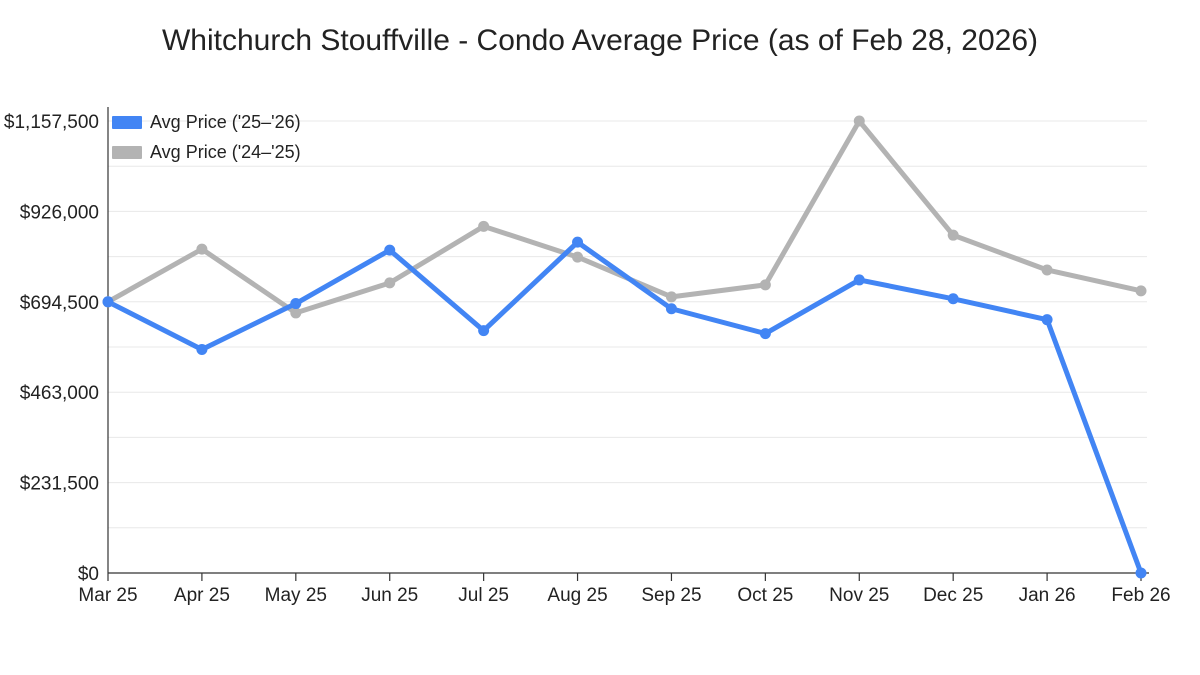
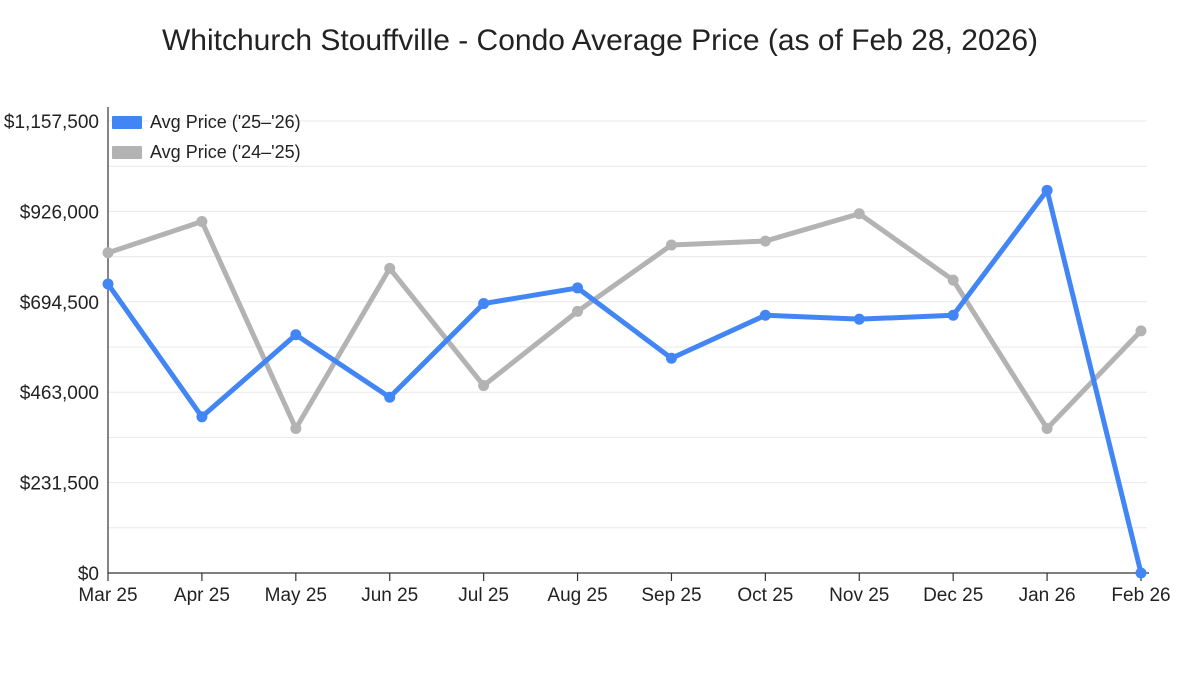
Avg Price ('25–'26)/Mar 25: $690000 -> $740000
Avg Price ('24–'25)/Mar 25: $690000 -> $820000
Avg Price ('25–'26)/Apr 25: $570000 -> $400000
Avg Price ('24–'25)/Apr 25: $830000 -> $900000
Avg Price ('25–'26)/May 25: $690000 -> $610000
Avg Price ('24–'25)/May 25: $670000 -> $370000
Avg Price ('25–'26)/Jun 25: $830000 -> $450000
Avg Price ('24–'25)/Jun 25: $740000 -> $780000
Avg Price ('25–'26)/Jul 25: $620000 -> $690000
Avg Price ('24–'25)/Jul 25: $890000 -> $480000
Avg Price ('25–'26)/Aug 25: $850000 -> $730000
Avg Price ('24–'25)/Aug 25: $810000 -> $670000
Avg Price ('25–'26)/Sep 25: $680000 -> $550000
Avg Price ('24–'25)/Sep 25: $710000 -> $840000
Avg Price ('25–'26)/Oct 25: $610000 -> $660000
Avg Price ('24–'25)/Oct 25: $740000 -> $850000
Avg Price ('25–'26)/Nov 25: $750000 -> $650000
Avg Price ('24–'25)/Nov 25: $1160000 -> $920000
Avg Price ('25–'26)/Dec 25: $700000 -> $660000
Avg Price ('24–'25)/Dec 25: $870000 -> $750000
Avg Price ('25–'26)/Jan 26: $650000 -> $980000
Avg Price ('24–'25)/Jan 26: $780000 -> $370000
Avg Price ('24–'25)/Feb 26: $720000 -> $620000
